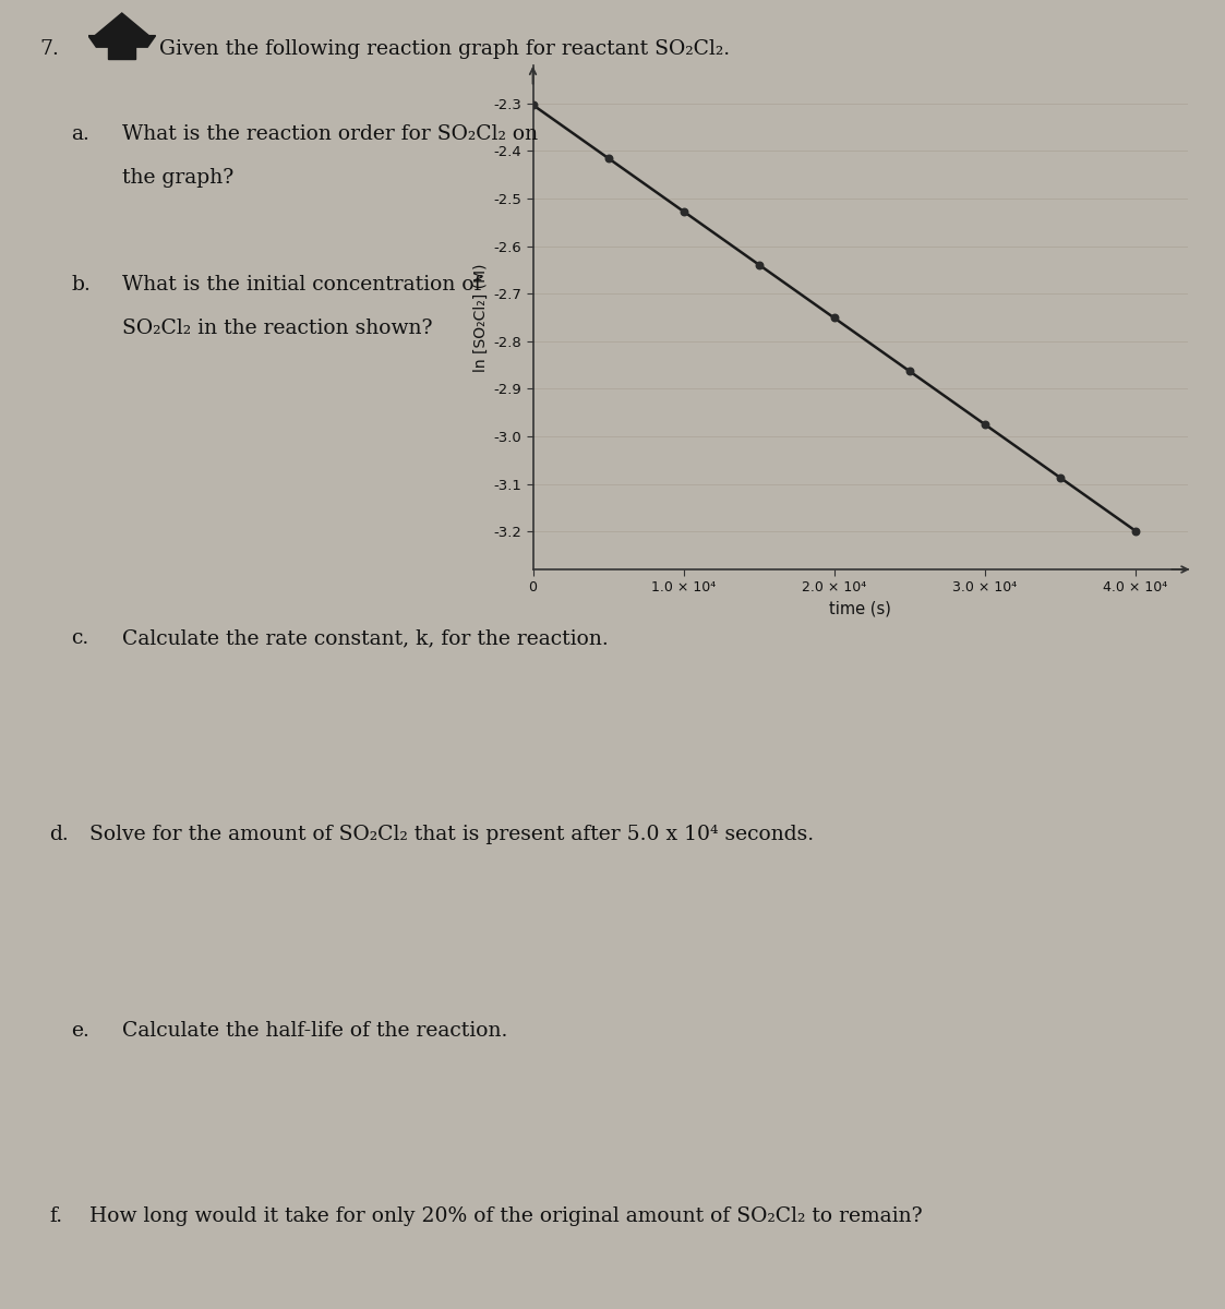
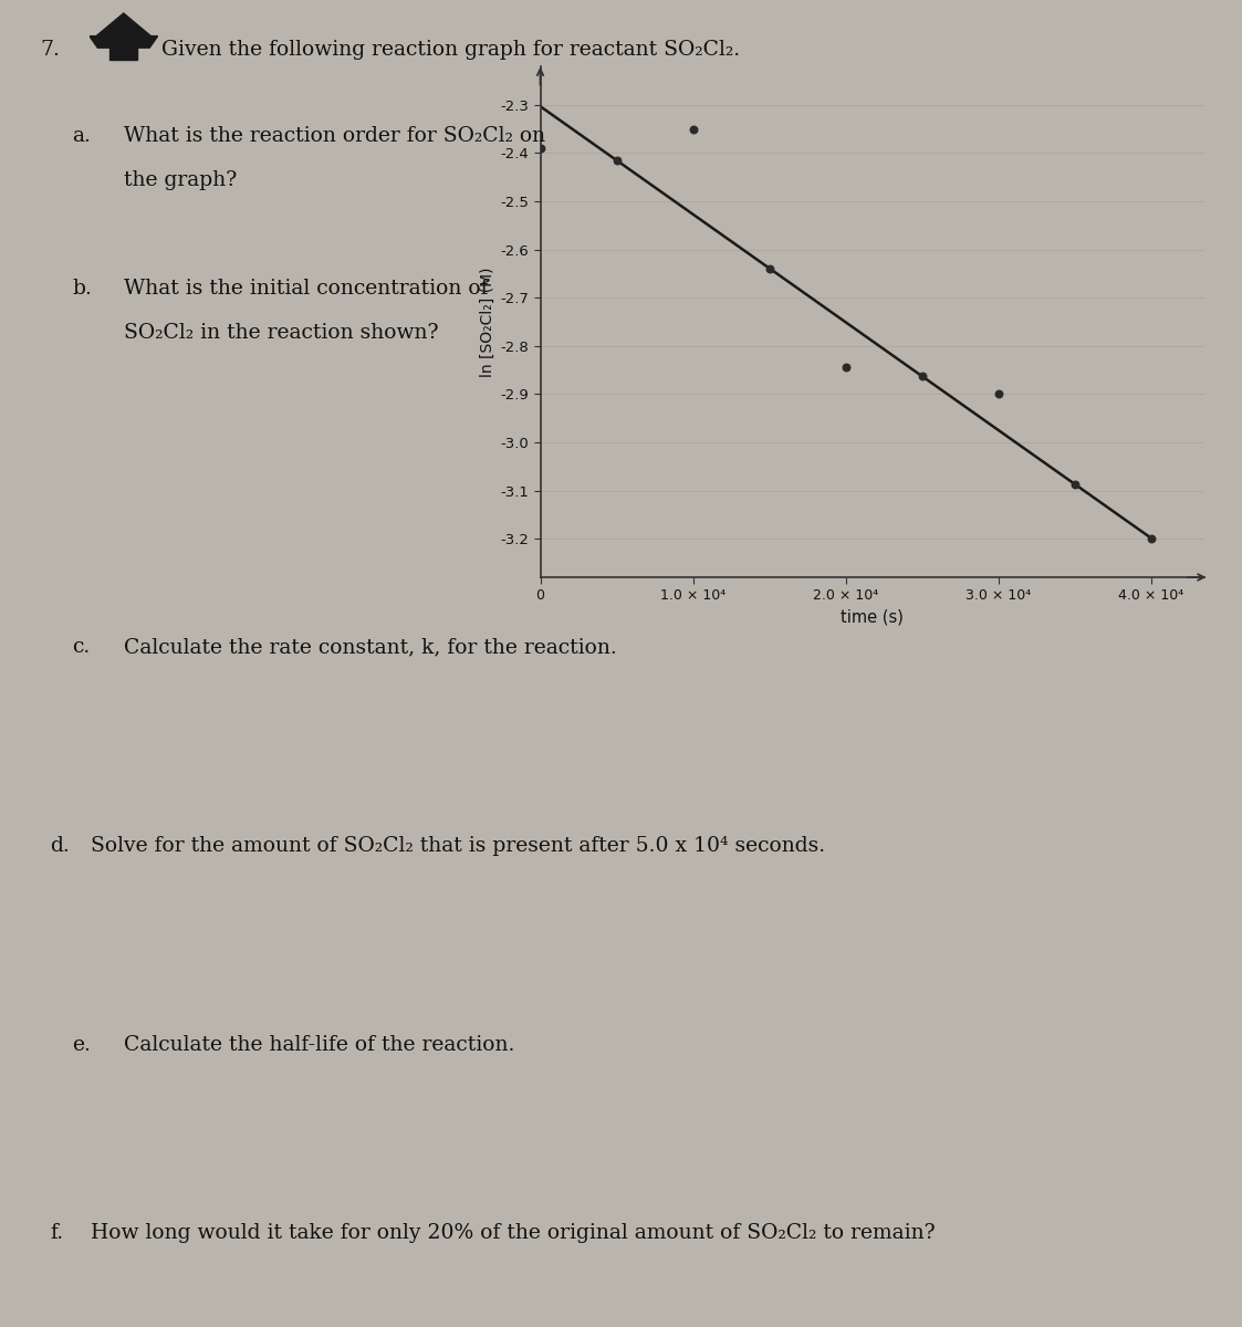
0: -2.303 -> -2.390
1.0 × 10⁴: -2.527 -> -2.350
2.0 × 10⁴: -2.751 -> -2.845
3.0 × 10⁴: -2.975 -> -2.900
